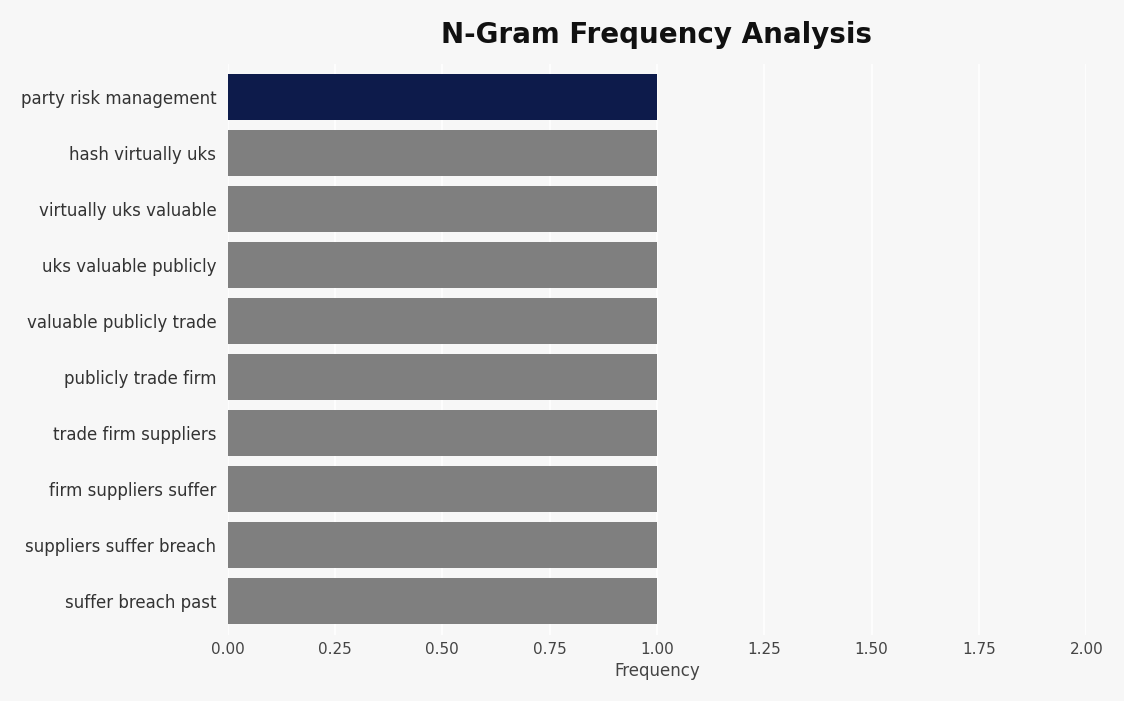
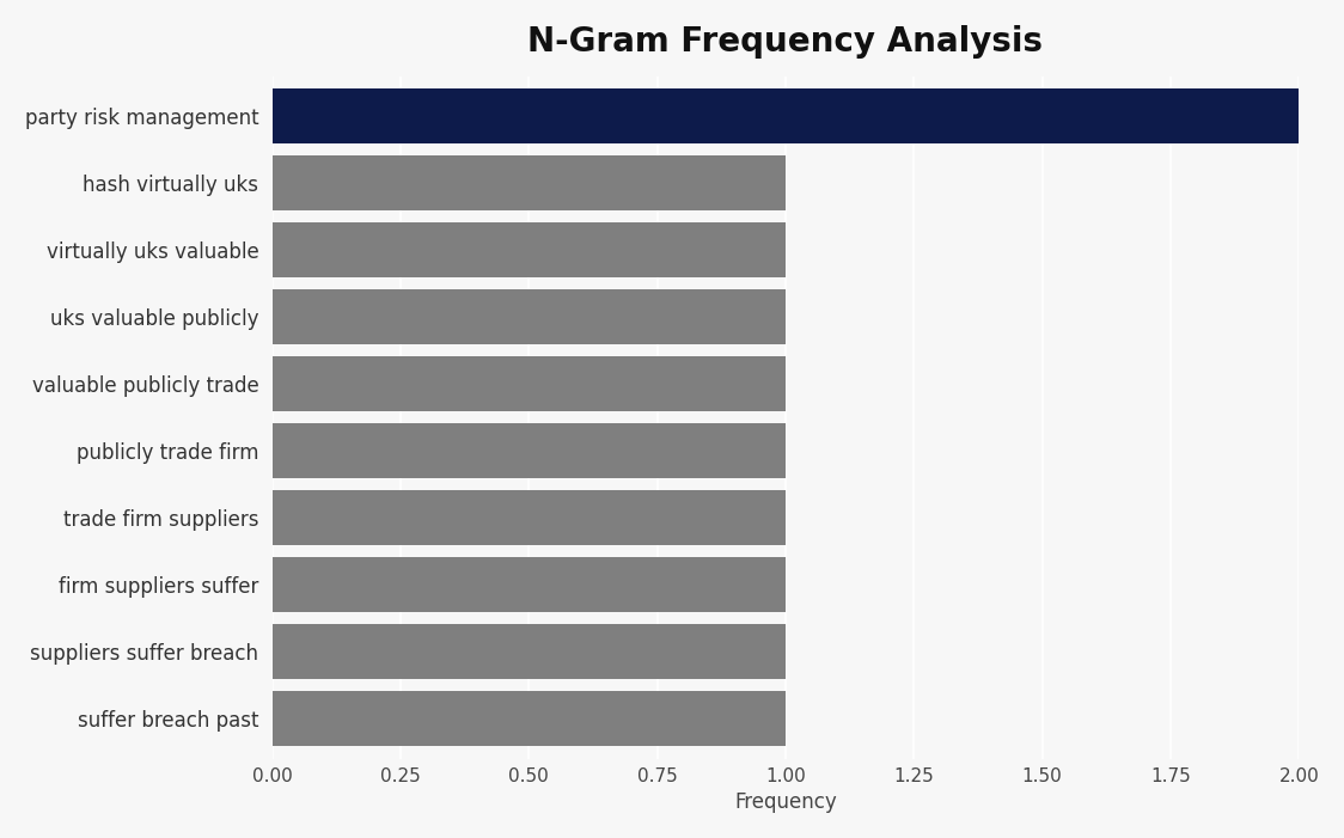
party risk management: 1 -> 2
